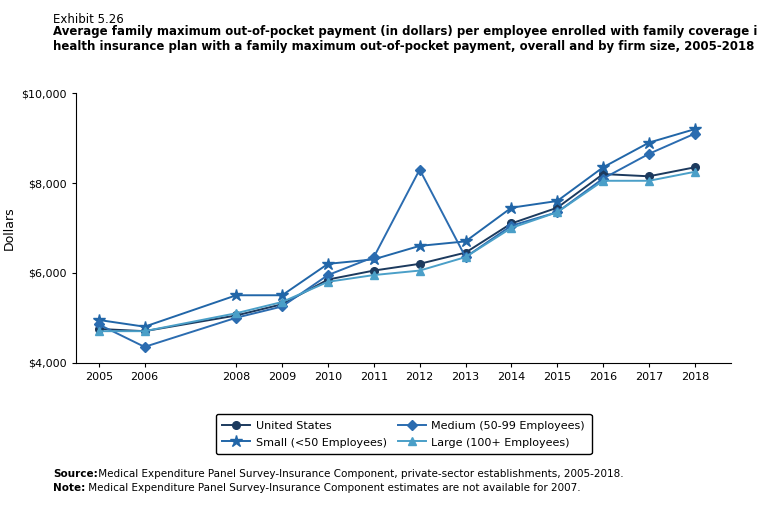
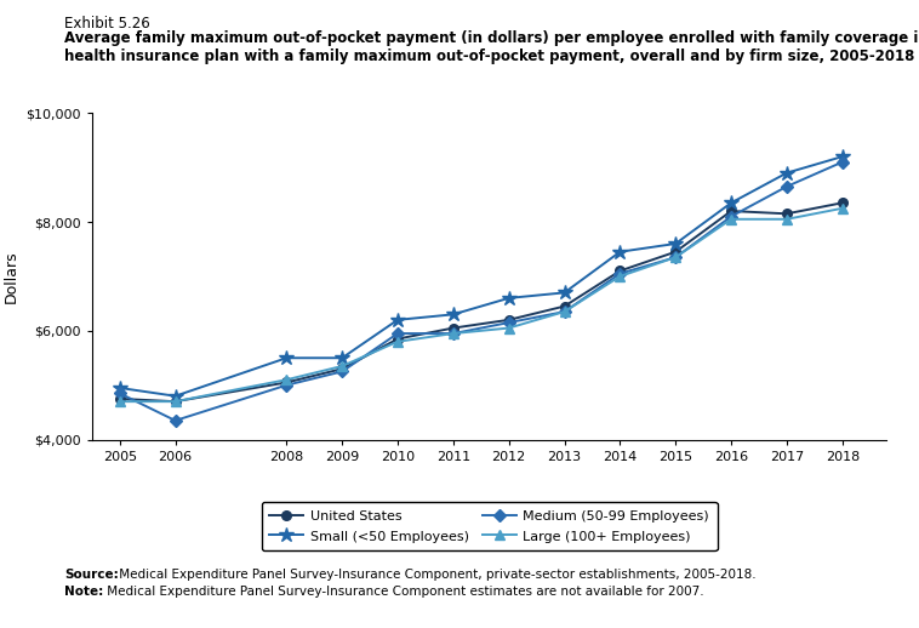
Medium (50-99 Employees)/2011: $6,350 -> $5,950
Medium (50-99 Employees)/2012: $8,300 -> $6,150
